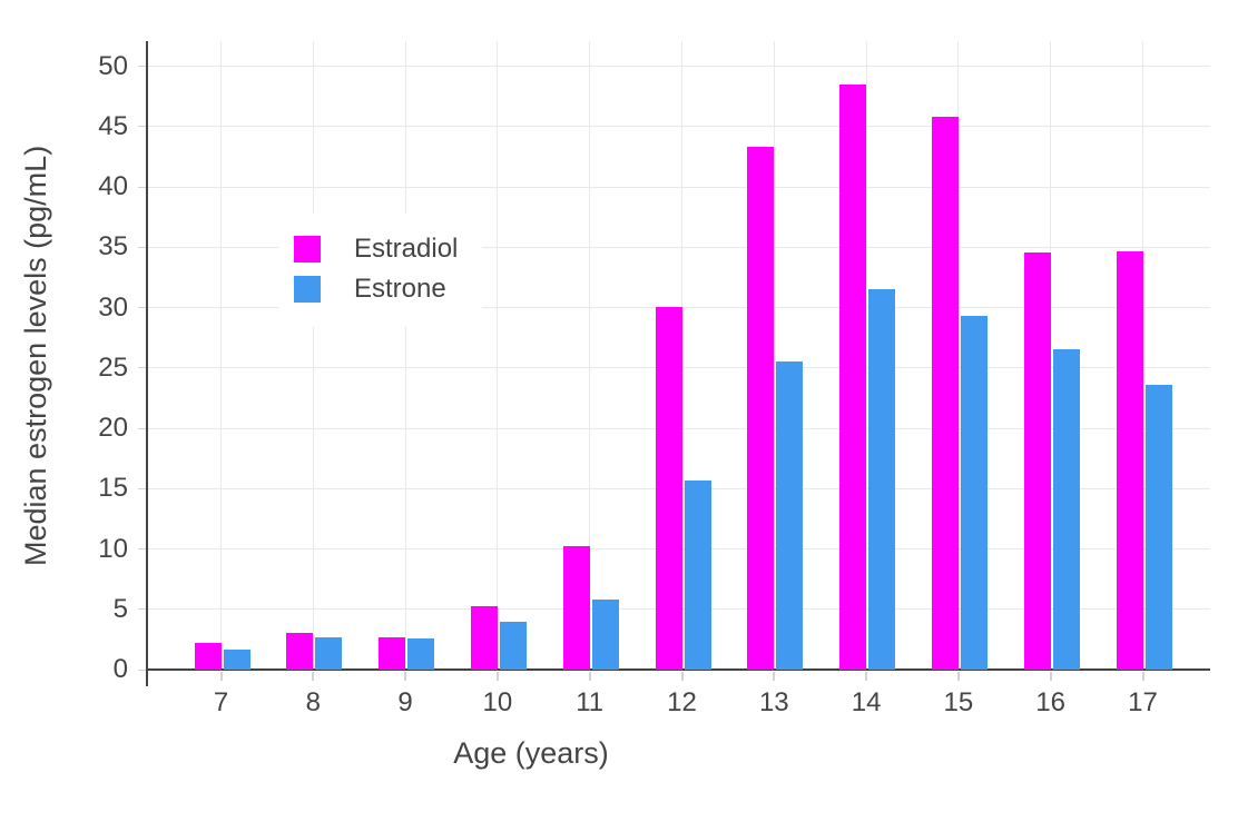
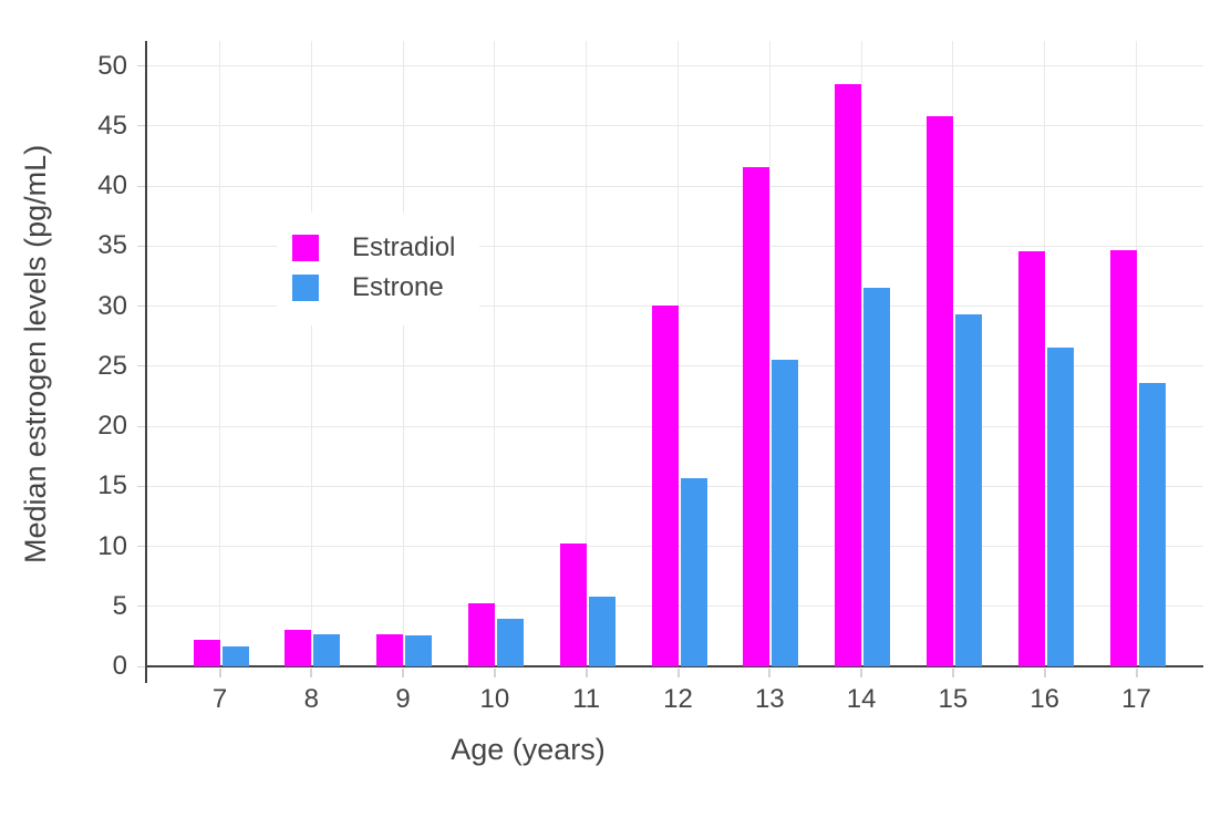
Estradiol/13: 43.3 -> 41.6
